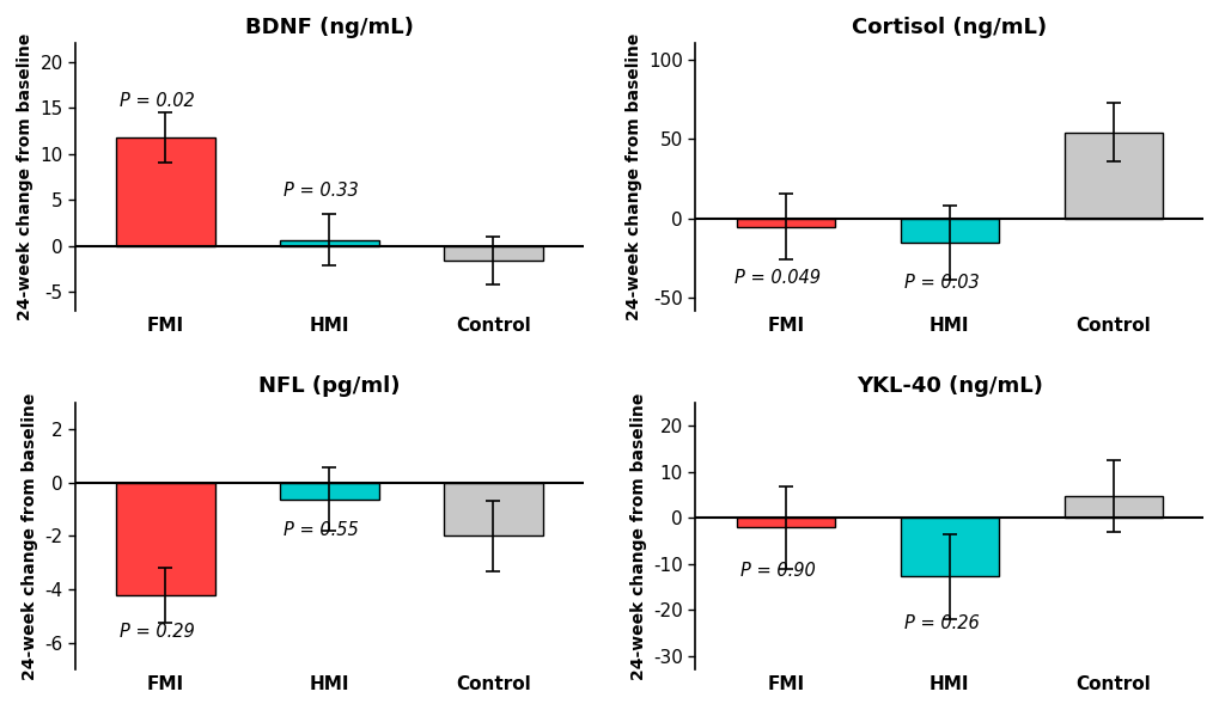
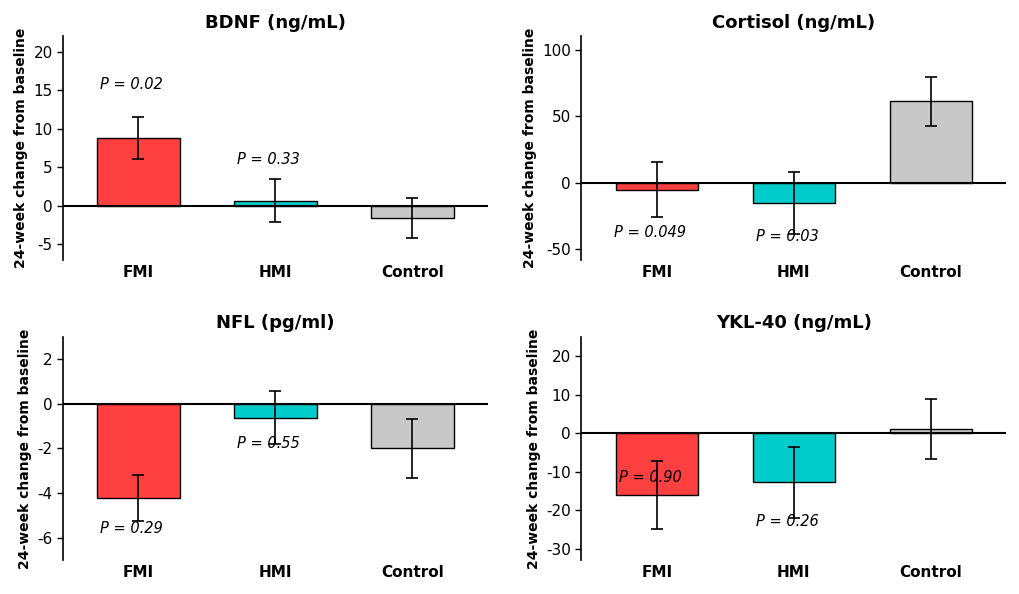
BDNF (ng/mL)/FMI: 11.8 -> 8.8
Cortisol (ng/mL)/Control: 54 -> 61
YKL-40 (ng/mL)/FMI: -2.2 -> -16.0
YKL-40 (ng/mL)/Control: 4.6 -> 1.0
